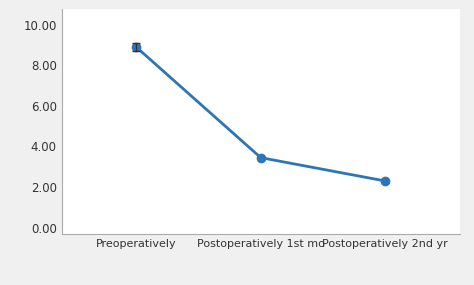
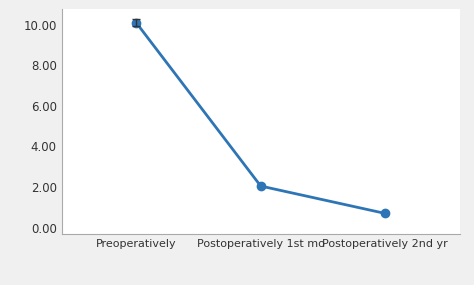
Preoperatively: 8.90 -> 10.10
Postoperatively 1st mo: 3.45 -> 2.05
Postoperatively 2nd yr: 2.30 -> 0.70
